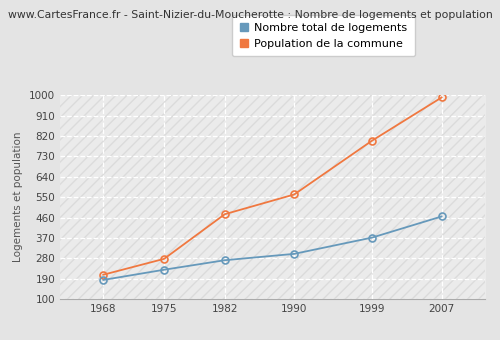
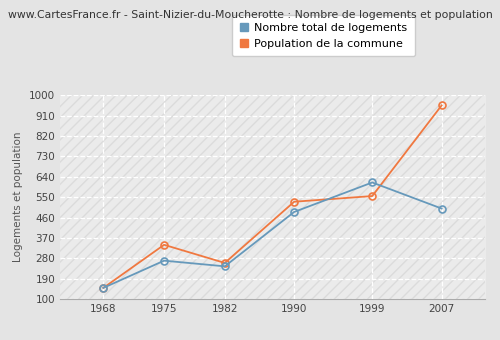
Nombre total de logements/1968: 185 -> 150
Population de la commune/1968: 208 -> 150
Nombre total de logements/1975: 230 -> 270
Population de la commune/1975: 278 -> 340
Nombre total de logements/1982: 272 -> 245
Population de la commune/1982: 475 -> 260
Nombre total de logements/1990: 300 -> 485
Population de la commune/1990: 562 -> 530
Nombre total de logements/1999: 372 -> 615
Population de la commune/1999: 800 -> 555
Nombre total de logements/2007: 465 -> 500
Population de la commune/2007: 990 -> 955
